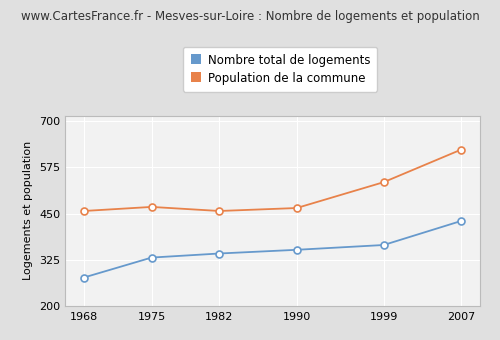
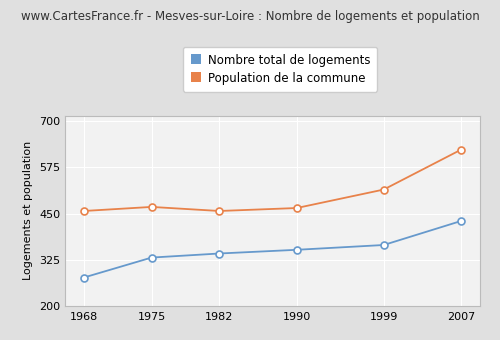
Population de la commune/1999: 535 -> 515
